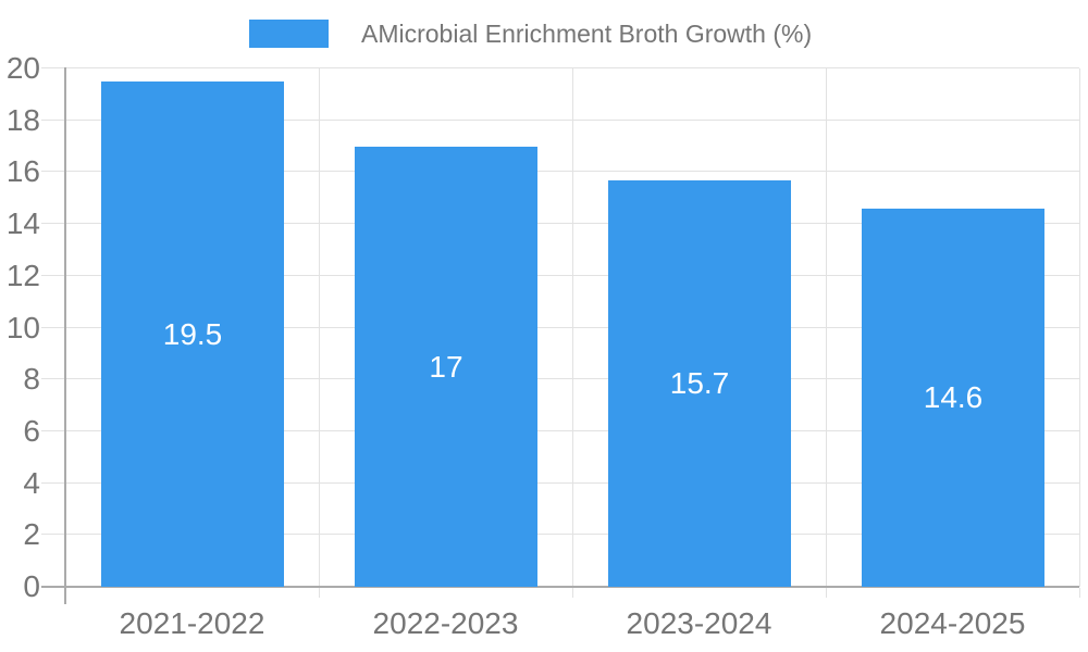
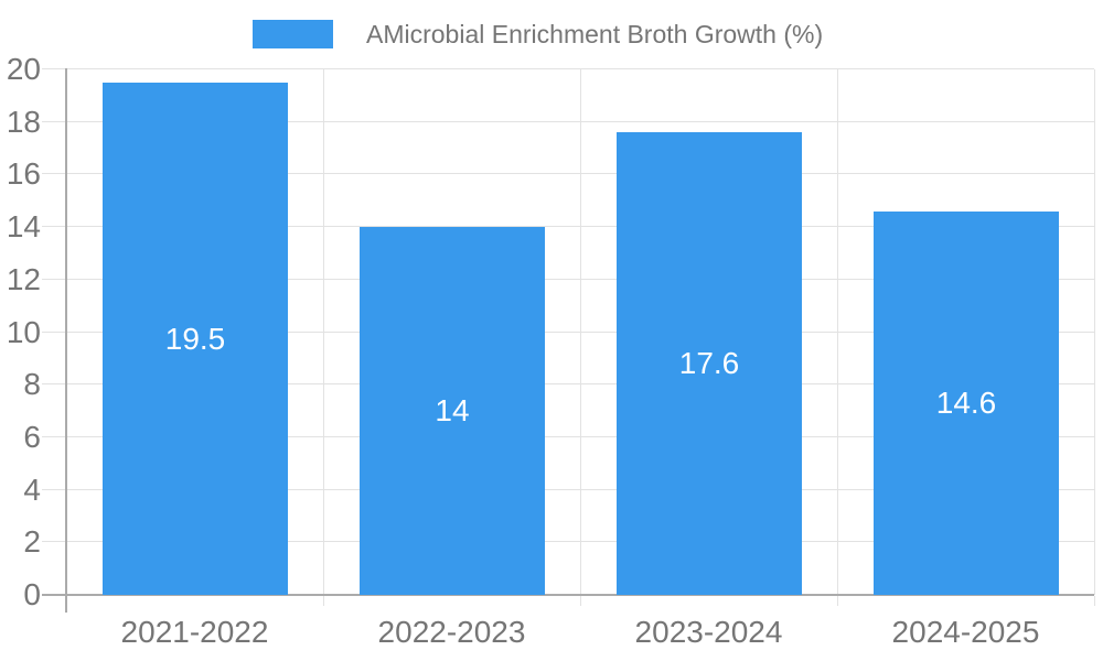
2022-2023: 17 -> 14
2023-2024: 15.7 -> 17.6
